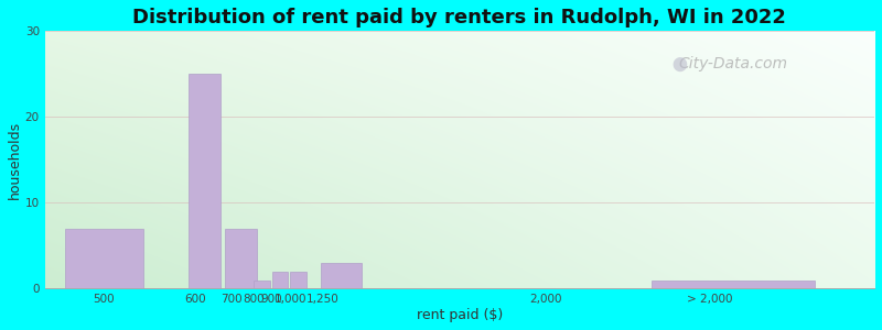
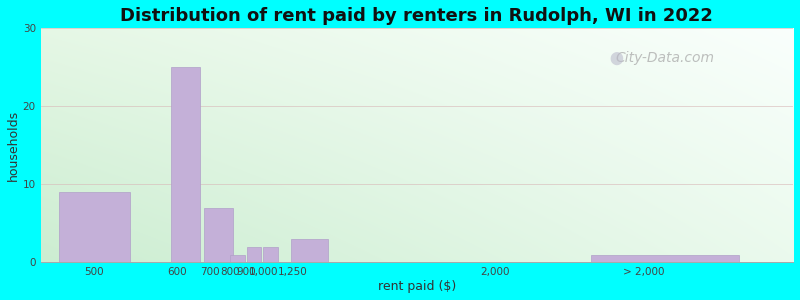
500: 7 -> 9
